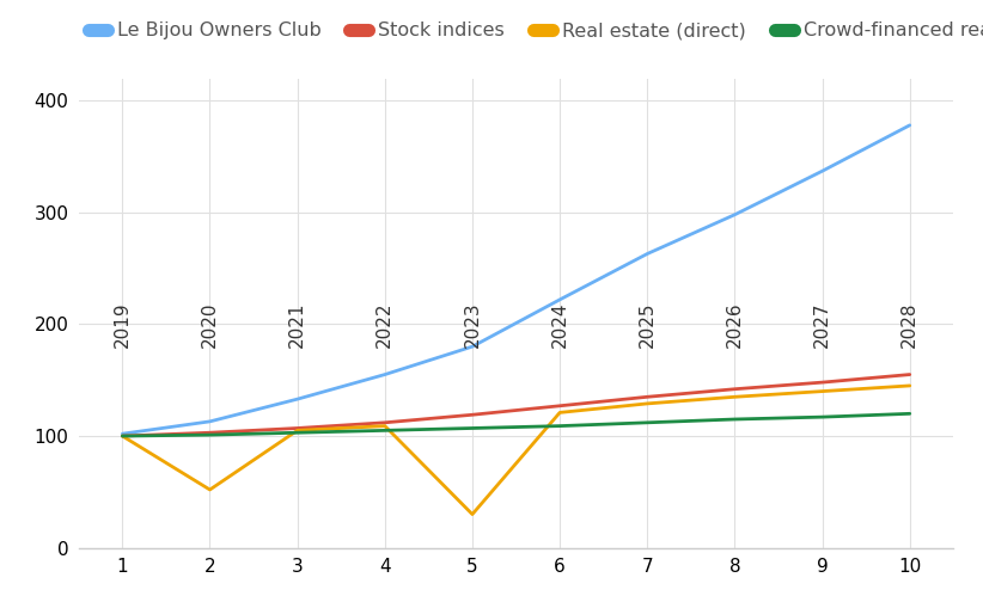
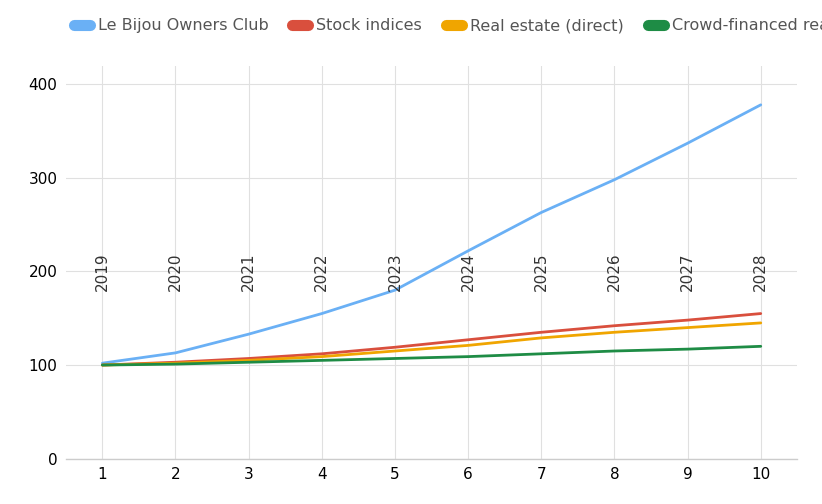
Real estate (direct)/2: 52 -> 102
Real estate (direct)/5: 30 -> 115
